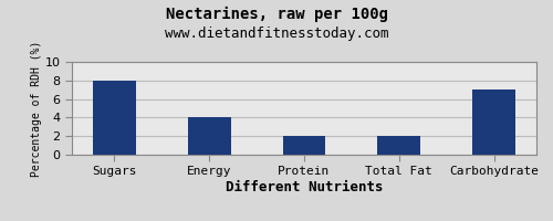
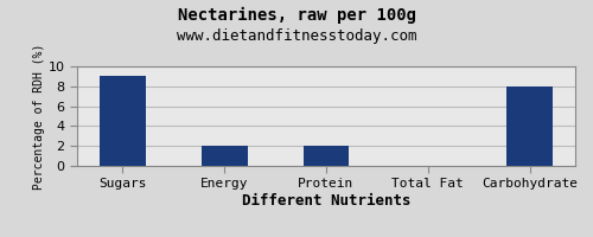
Sugars: 8.0 -> 9.0
Energy: 4.0 -> 2.0
Total Fat: 2.0 -> 0.1
Carbohydrate: 7.0 -> 8.0
